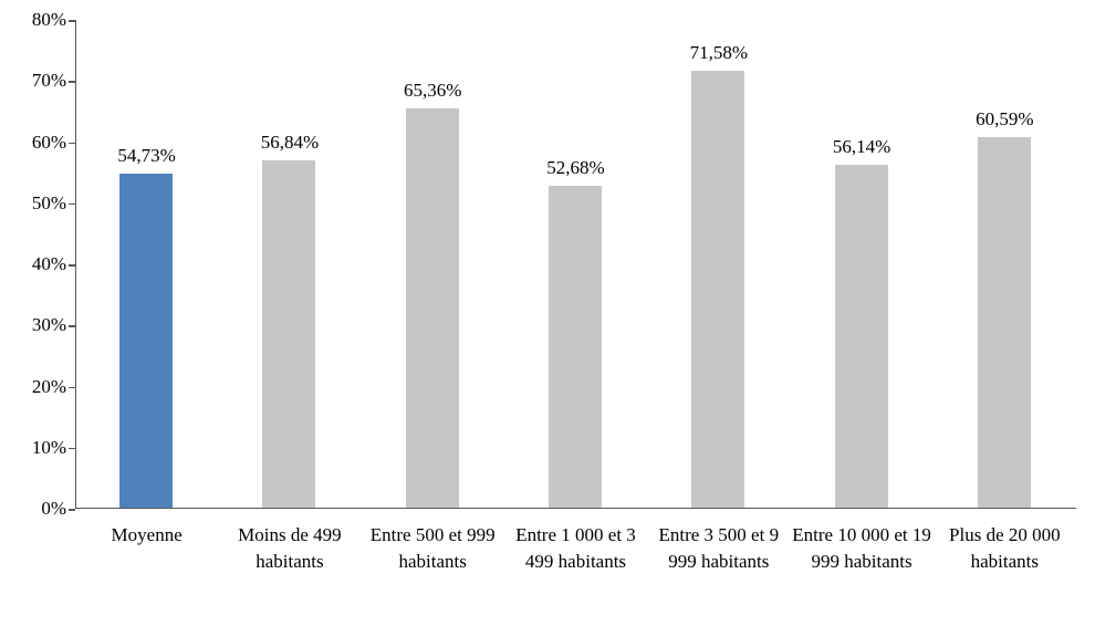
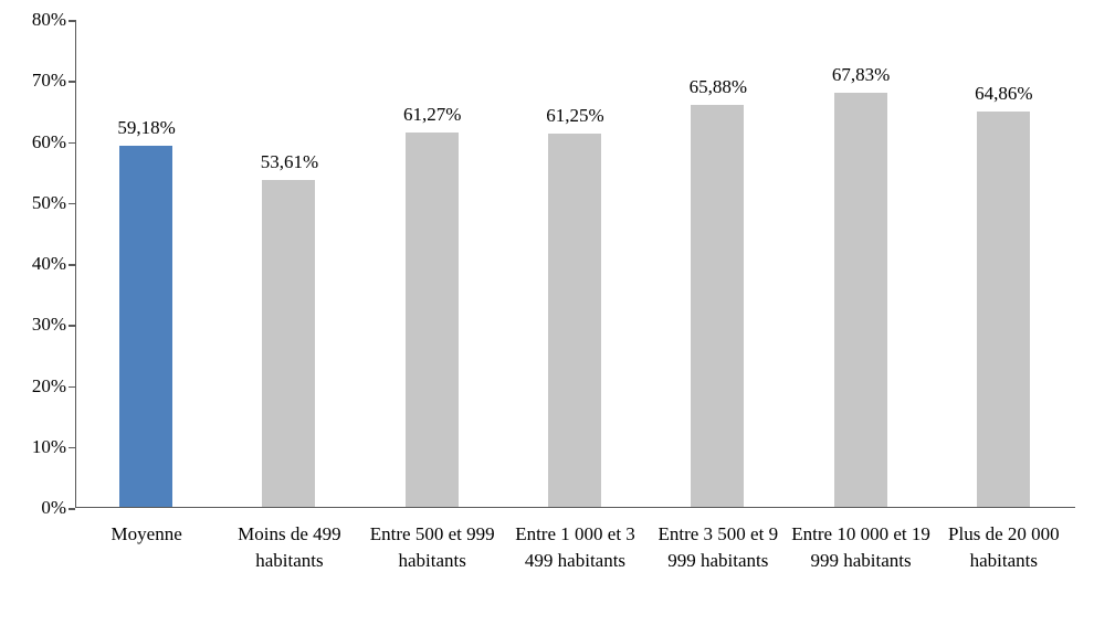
Moyenne: 54,73% -> 59,18%
Moins de 499 habitants: 56,84% -> 53,61%
Entre 500 et 999 habitants: 65,36% -> 61,27%
Entre 1 000 et 3 499 habitants: 52,68% -> 61,25%
Entre 3 500 et 9 999 habitants: 71,58% -> 65,88%
Entre 10 000 et 19 999 habitants: 56,14% -> 67,83%
Plus de 20 000 habitants: 60,59% -> 64,86%
